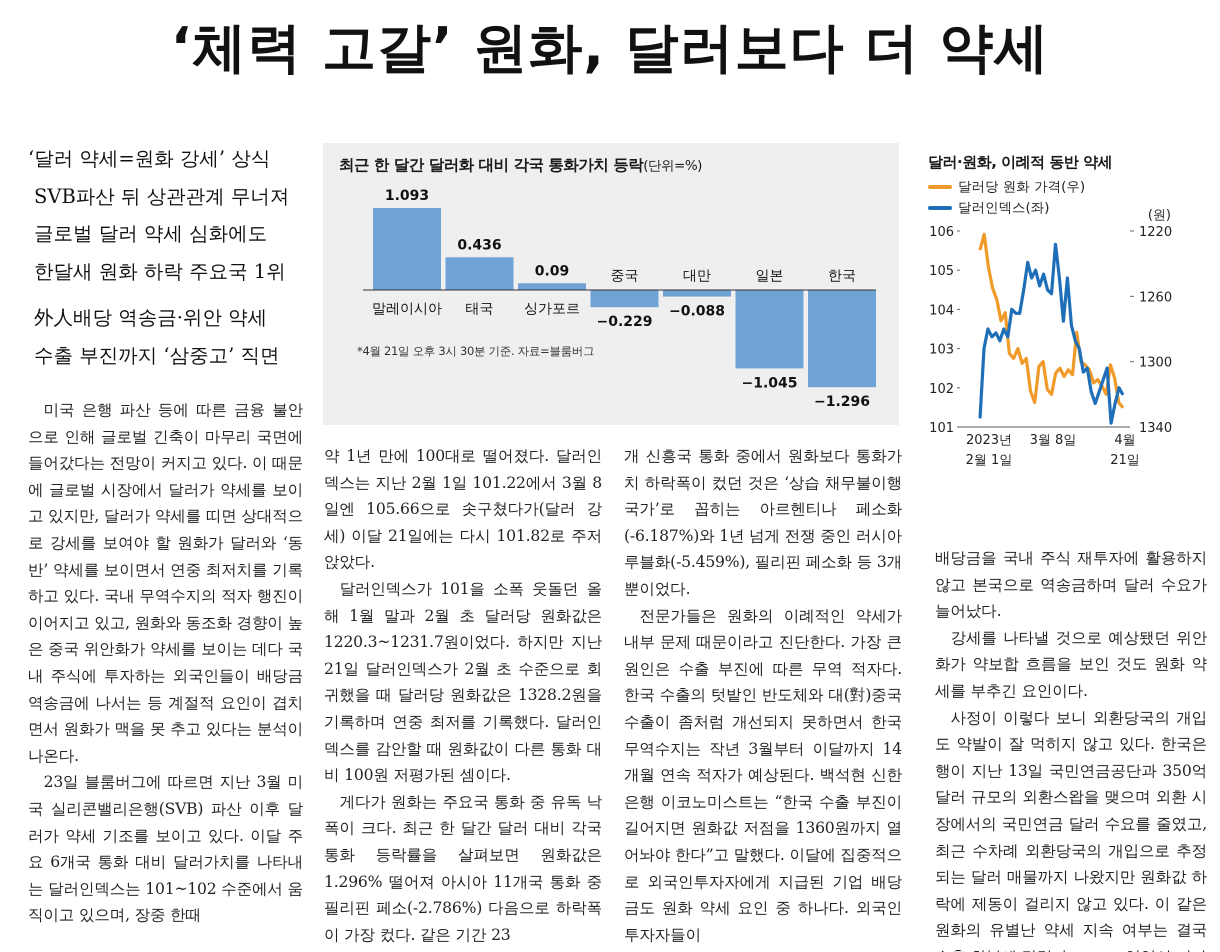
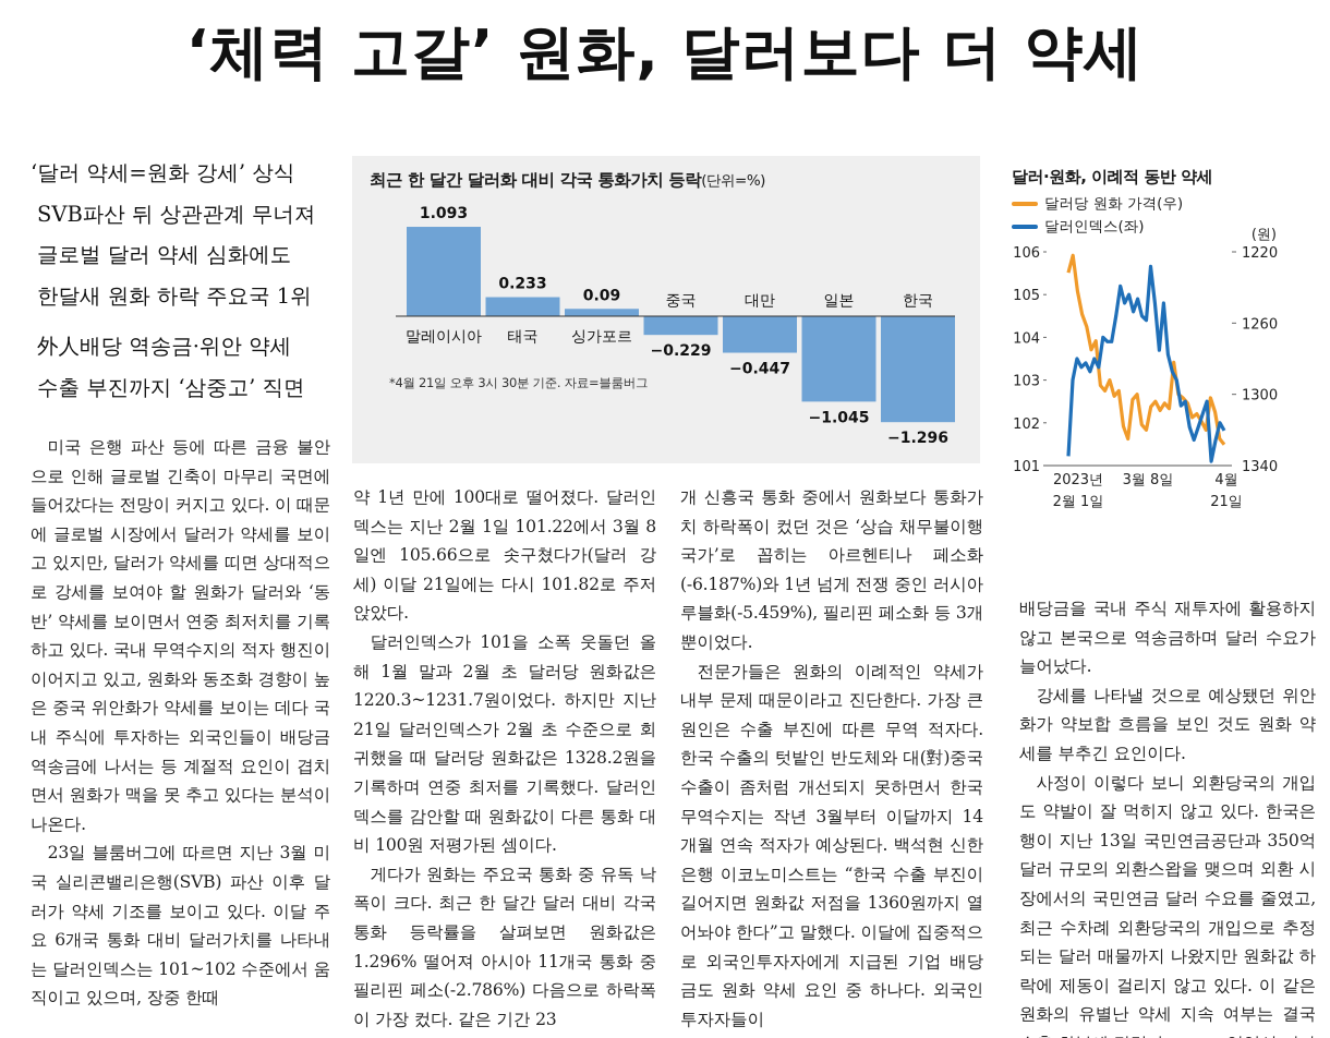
최근 한 달간 달러화 대비 각국 통화가치 등락/태국: 0.436 -> 0.233
최근 한 달간 달러화 대비 각국 통화가치 등락/대만: −0.088 -> −0.447
